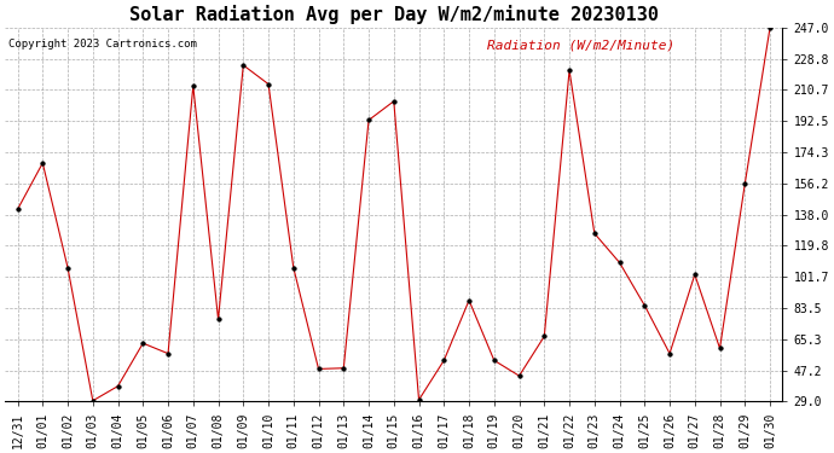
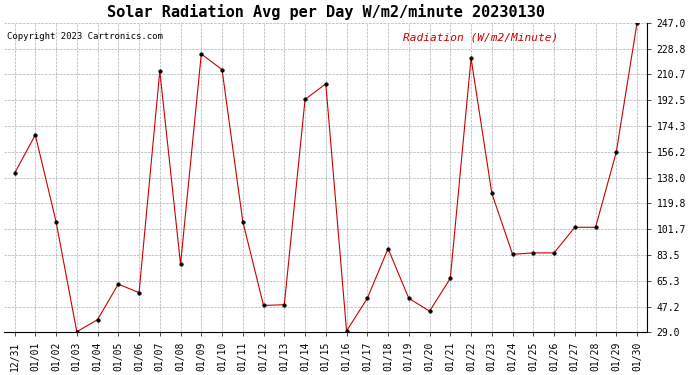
01/24: 110 -> 84
01/26: 57 -> 85
01/28: 60 -> 103
